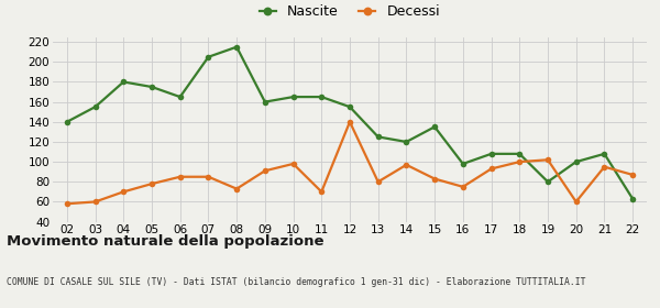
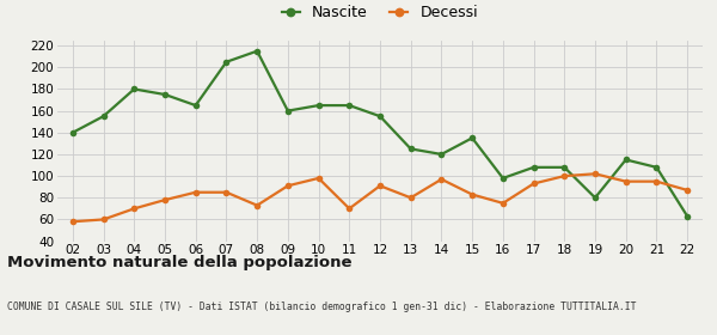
Decessi/12: 140 -> 91
Nascite/20: 100 -> 115
Decessi/20: 60 -> 95
